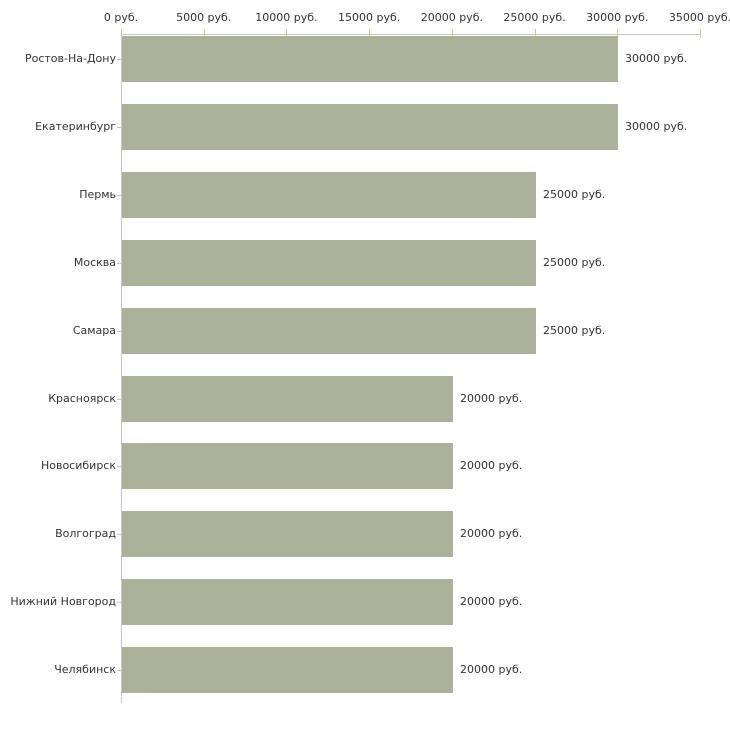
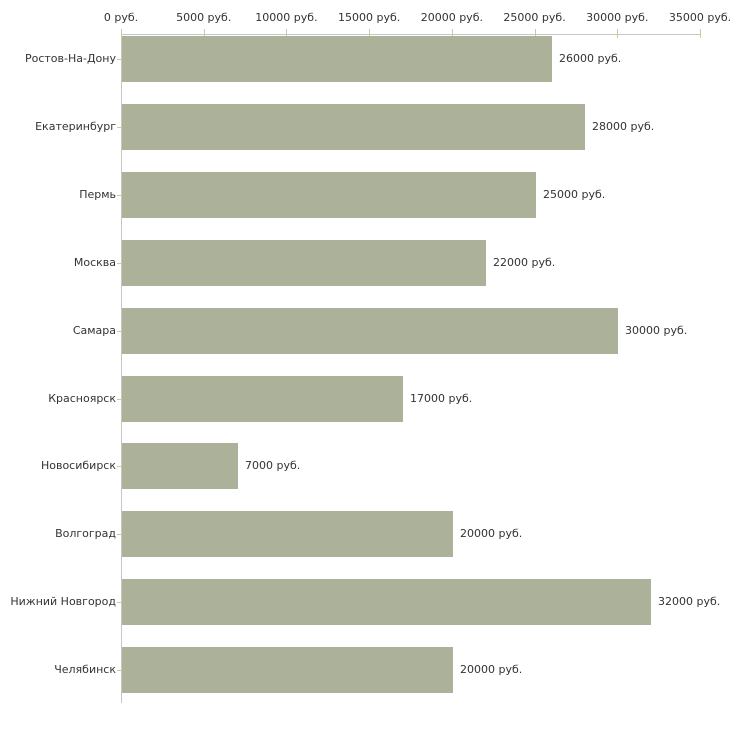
Ростов-На-Дону: 30000 -> 26000
Екатеринбург: 30000 -> 28000
Москва: 25000 -> 22000
Самара: 25000 -> 30000
Красноярск: 20000 -> 17000
Новосибирск: 20000 -> 7000
Нижний Новгород: 20000 -> 32000
